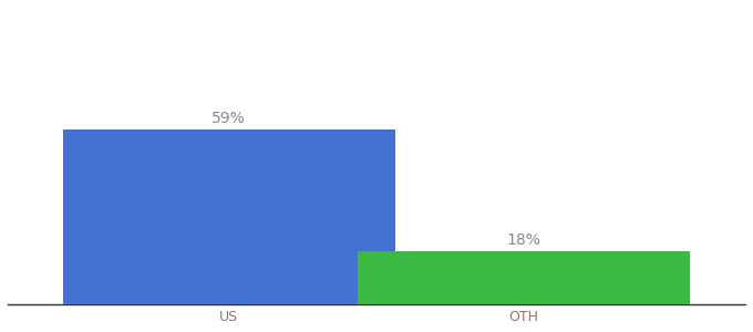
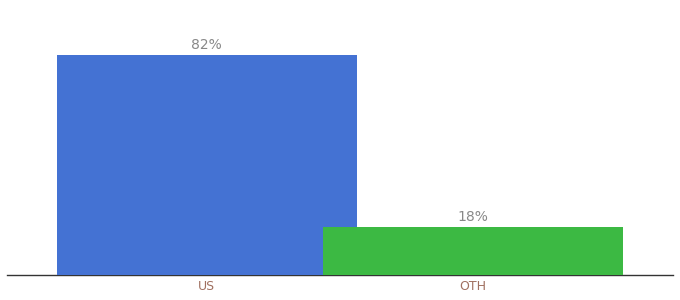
US: 59% -> 82%
